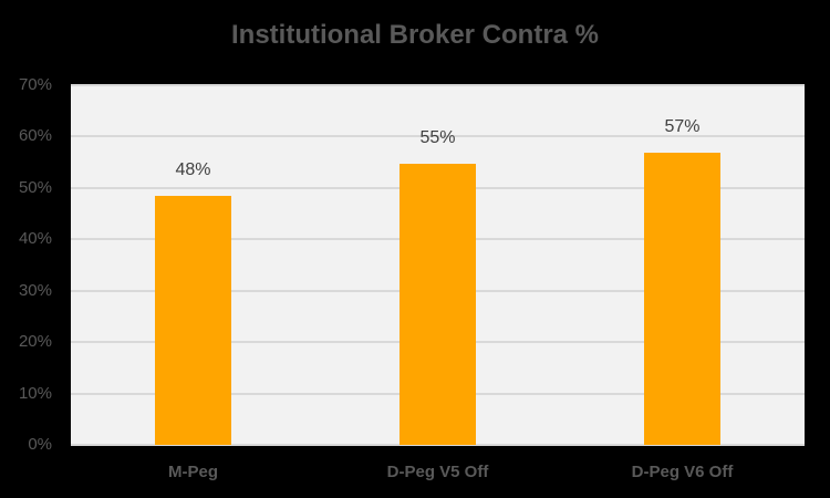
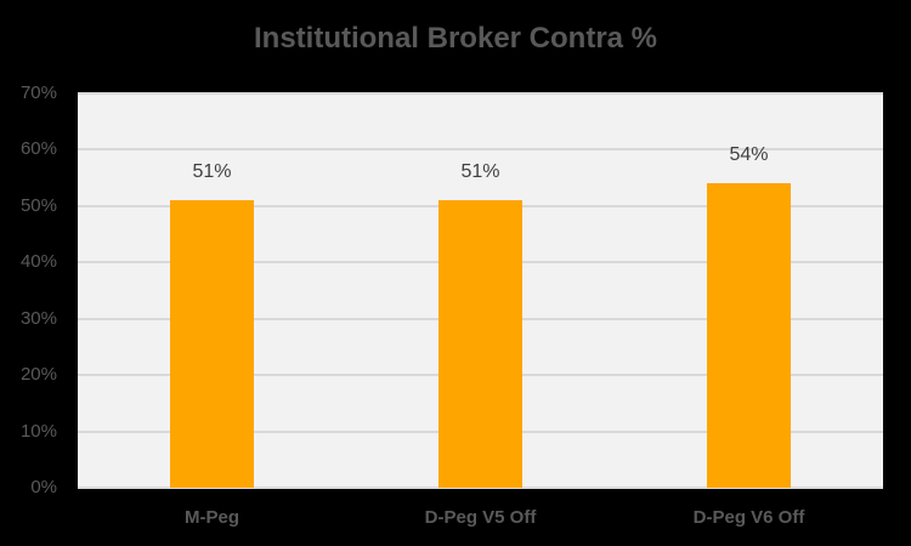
M-Peg: 48% -> 51%
D-Peg V5 Off: 55% -> 51%
D-Peg V6 Off: 57% -> 54%
